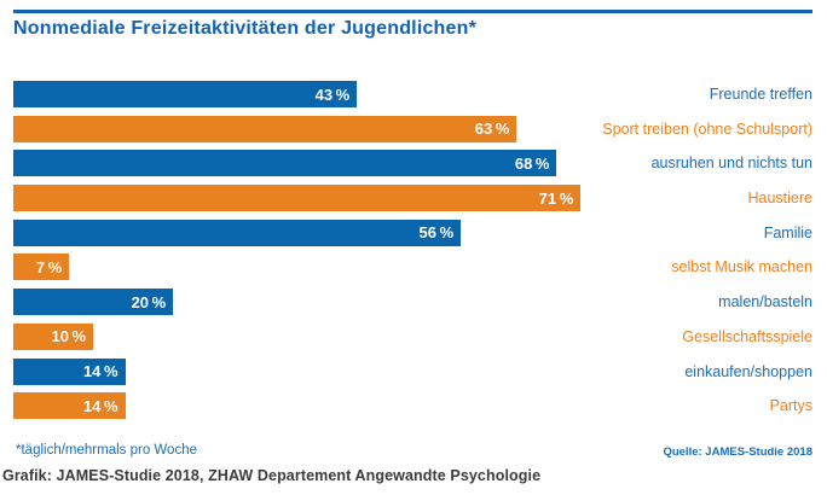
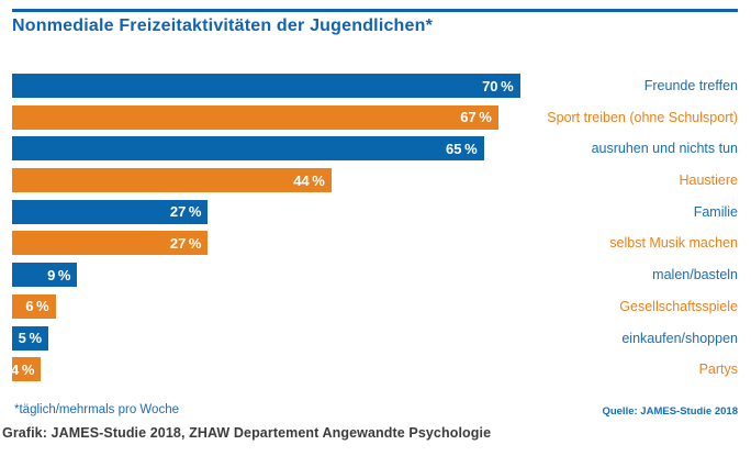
Freunde treffen: 43 -> 70
Sport treiben (ohne Schulsport): 63 -> 67
ausruhen und nichts tun: 68 -> 65
Haustiere: 71 -> 44
Familie: 56 -> 27
selbst Musik machen: 7 -> 27
malen/basteln: 20 -> 9
Gesellschaftsspiele: 10 -> 6
einkaufen/shoppen: 14 -> 5
Partys: 14 -> 4
